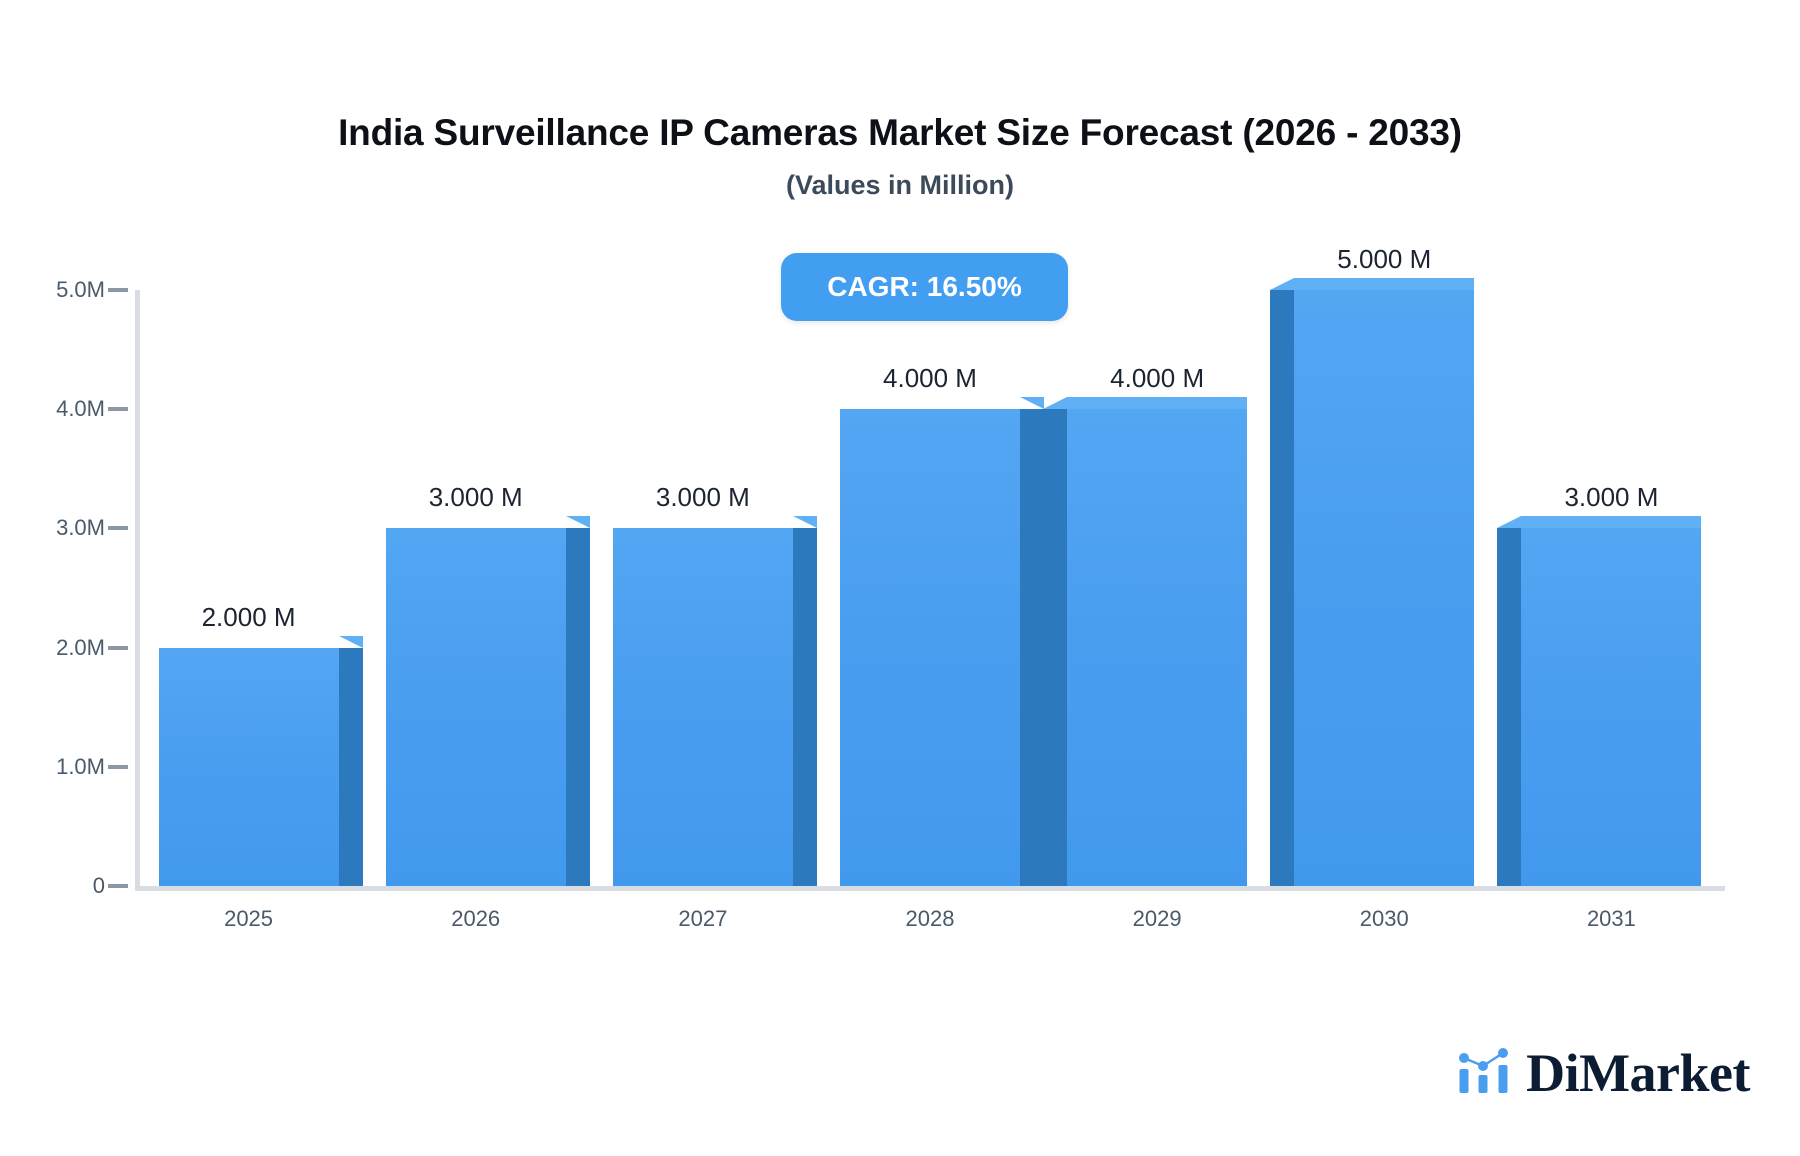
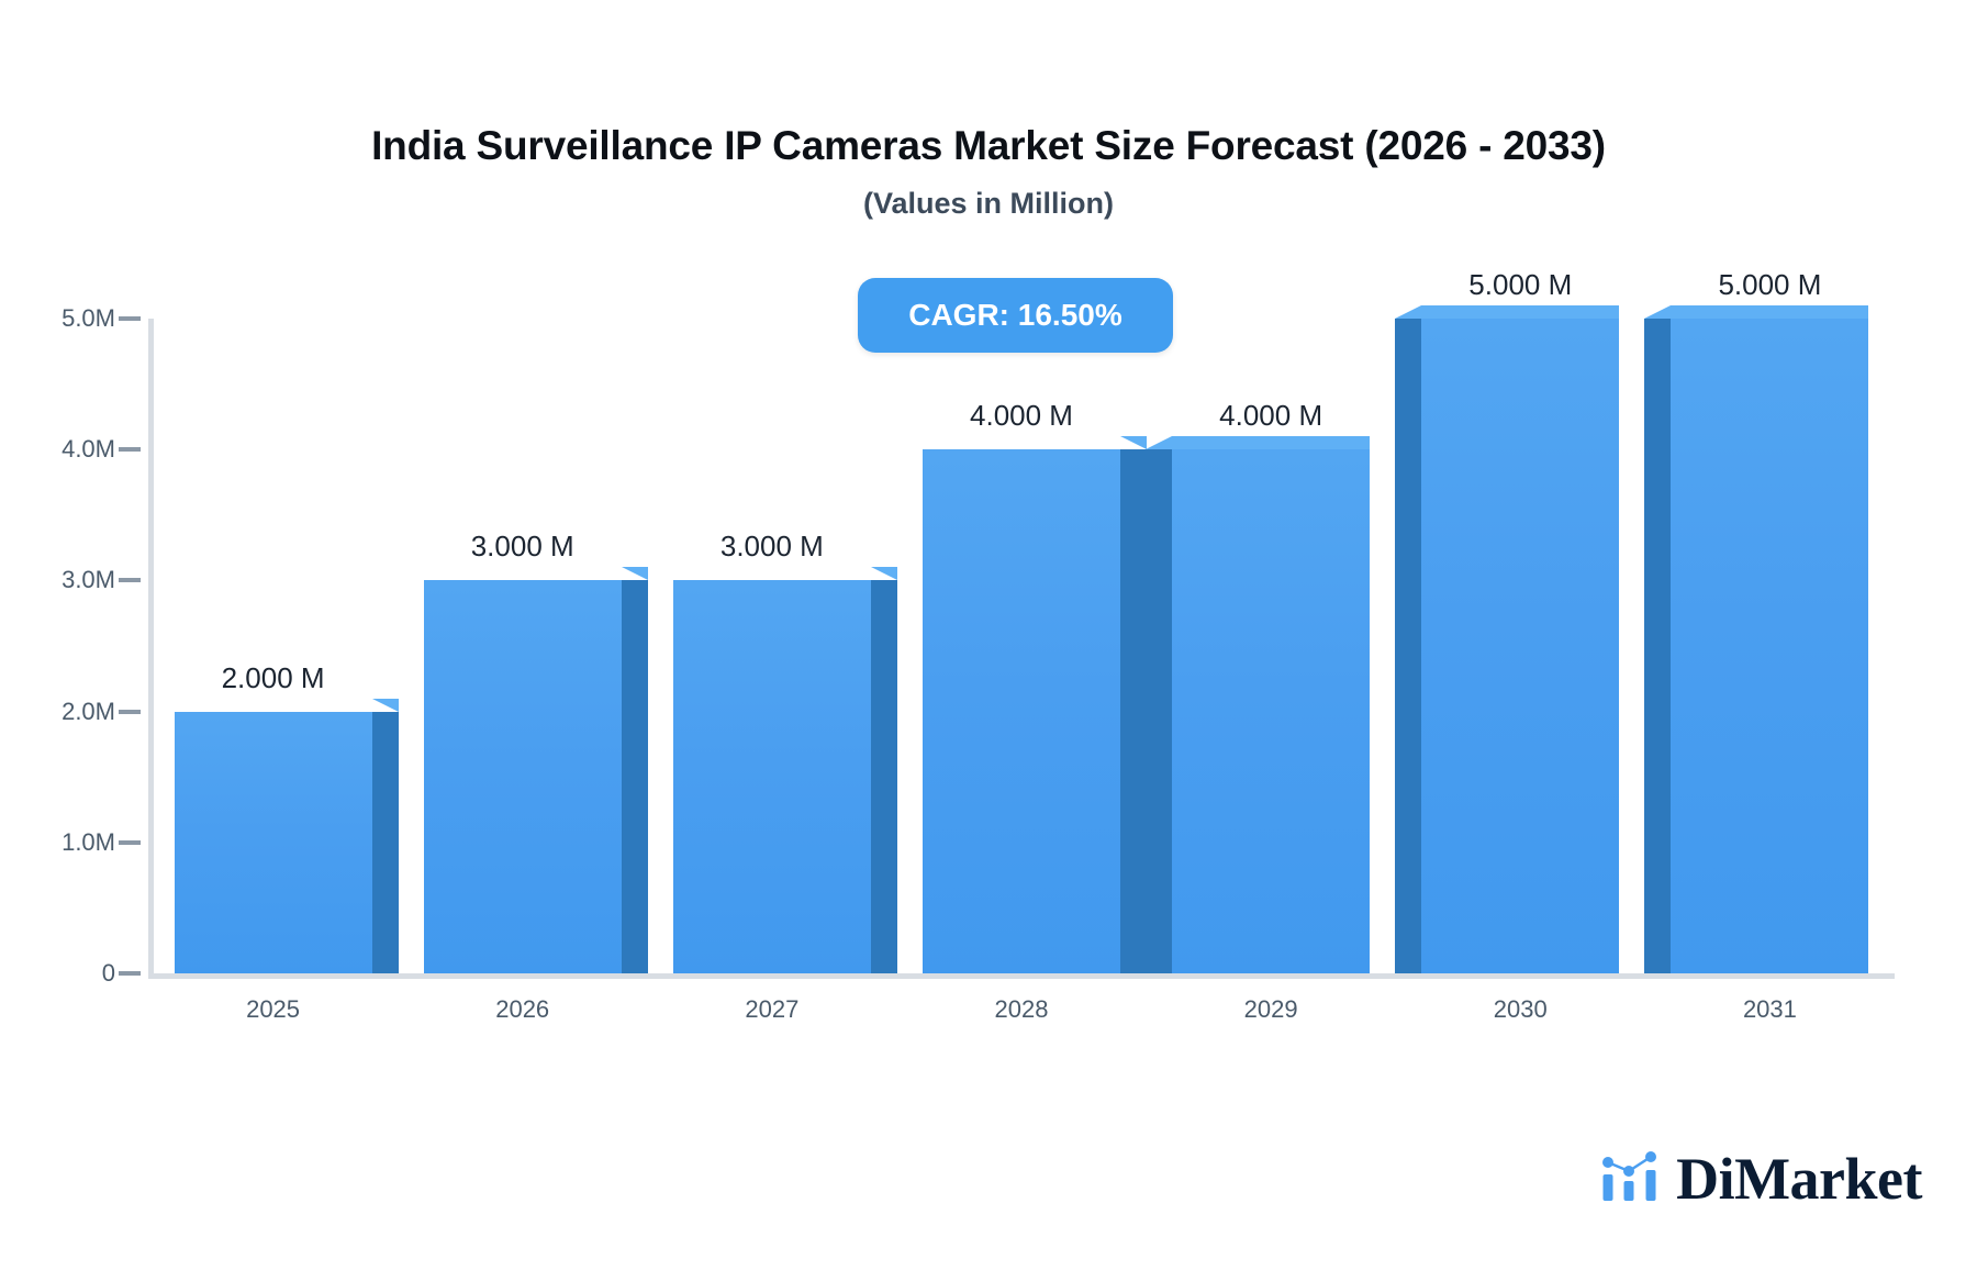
2031: 3.000 -> 5.000
